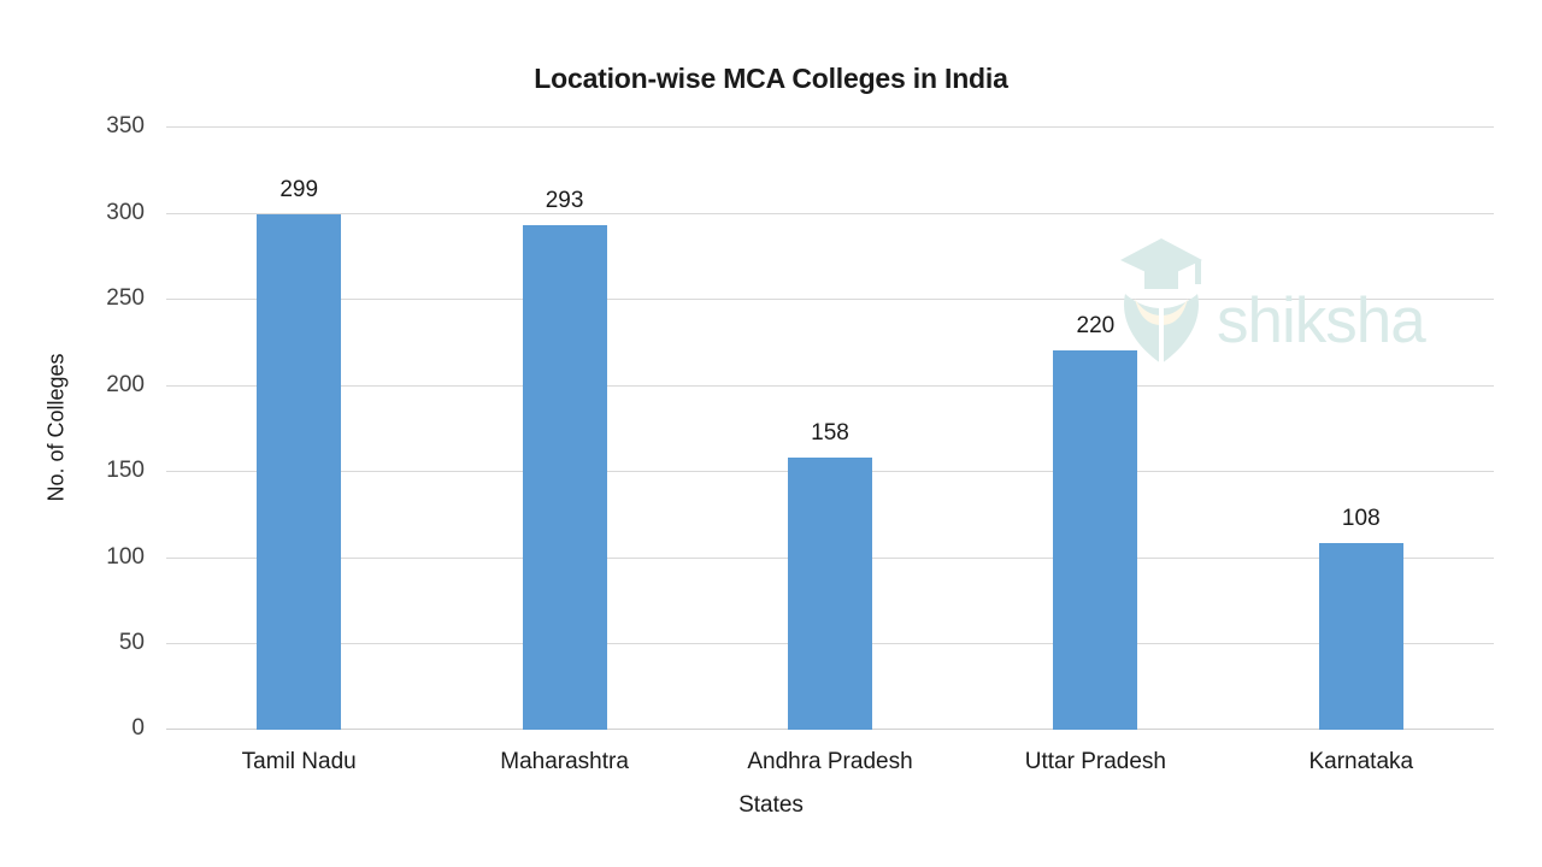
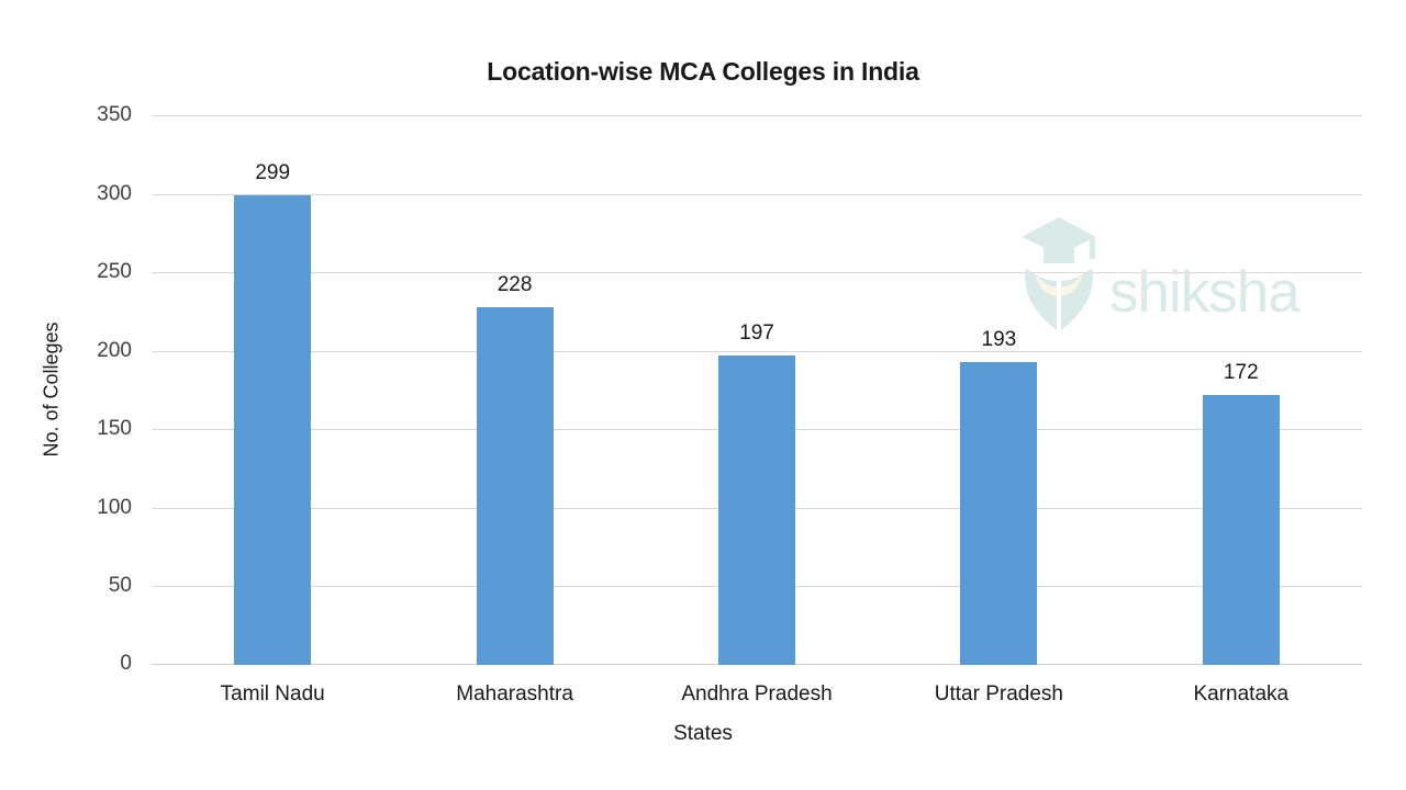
Maharashtra: 293 -> 228
Andhra Pradesh: 158 -> 197
Uttar Pradesh: 220 -> 193
Karnataka: 108 -> 172
